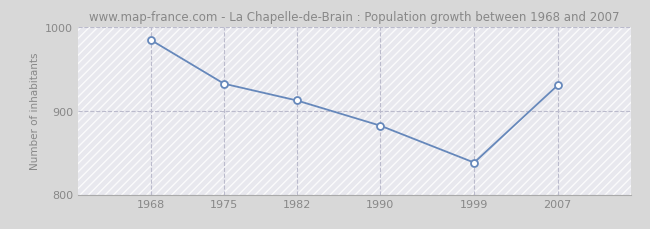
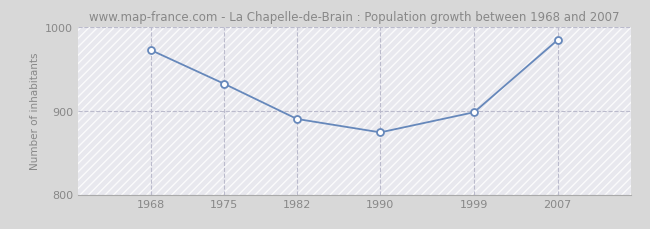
1968: 984 -> 972
1982: 912 -> 890
1990: 882 -> 874
1999: 838 -> 898
2007: 930 -> 984
